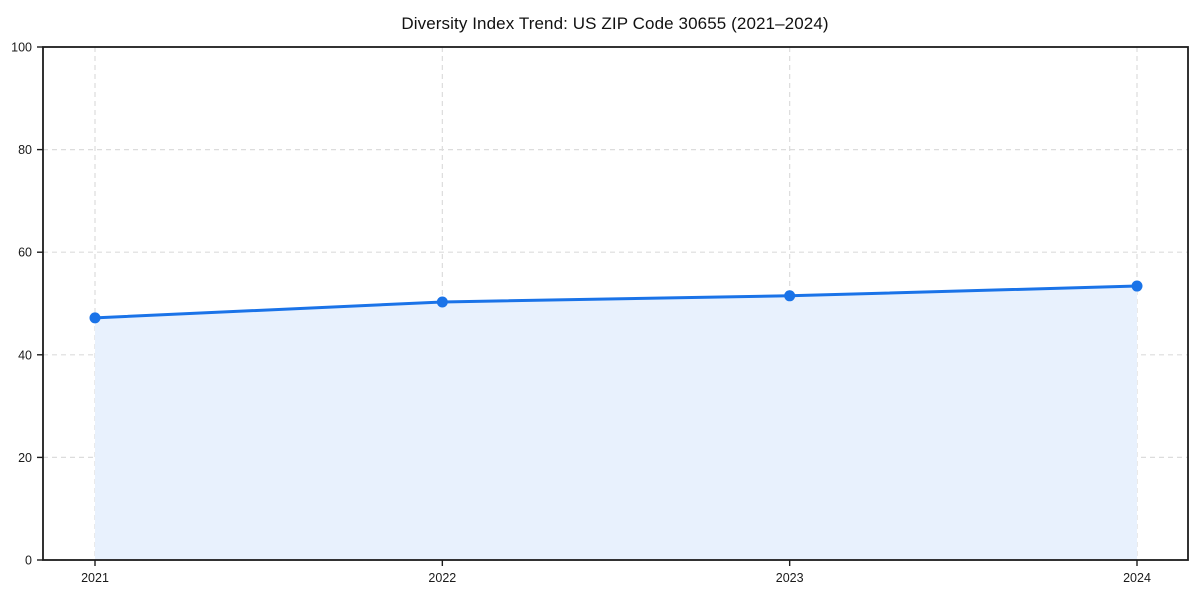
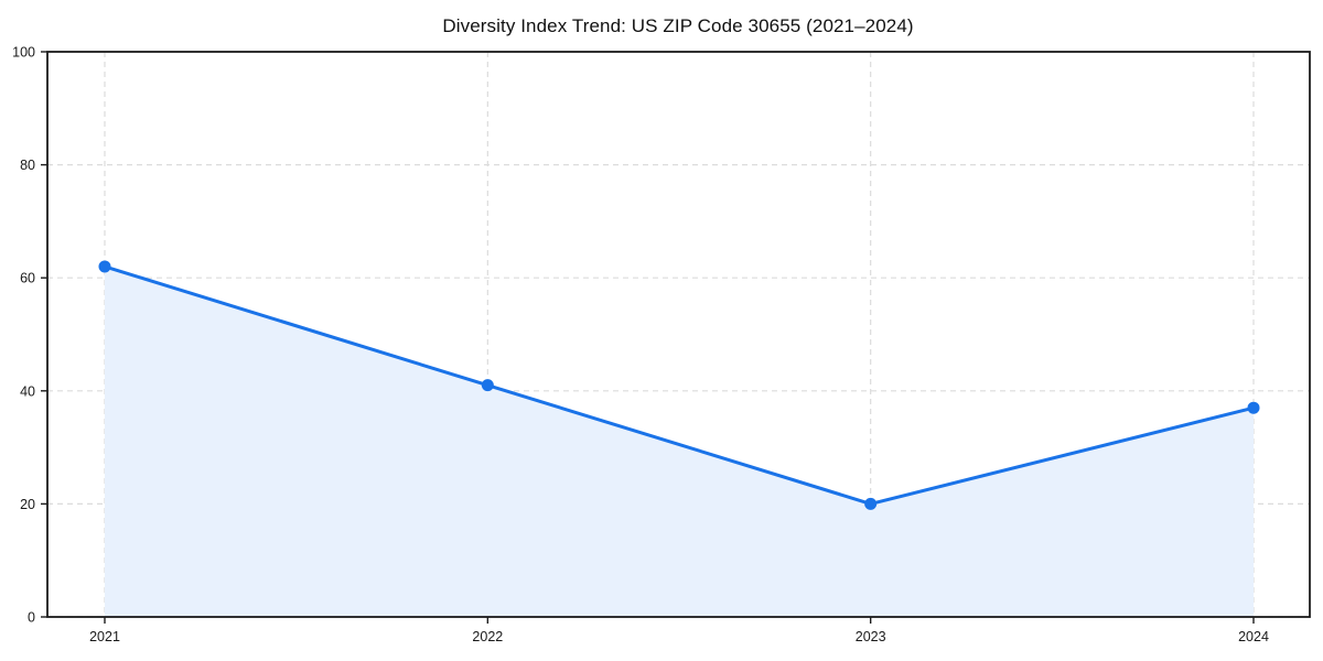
2021: 47 -> 62
2022: 50 -> 41
2023: 52 -> 20
2024: 53 -> 37
